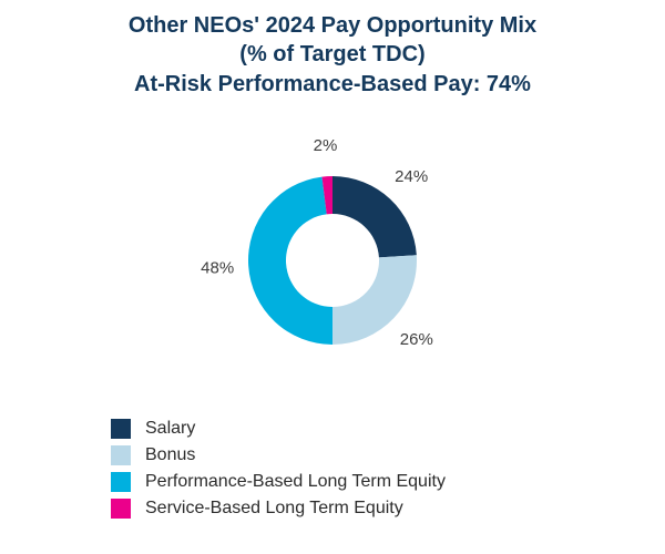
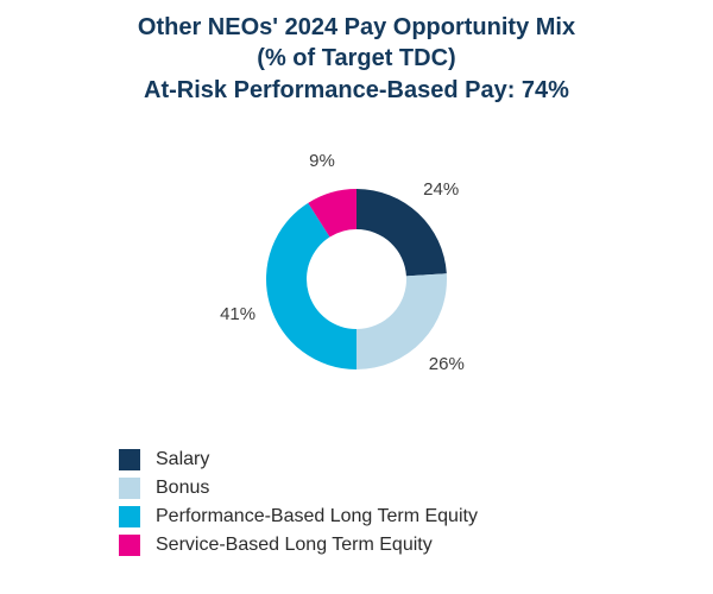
Performance-Based Long Term Equity: 48% -> 41%
Service-Based Long Term Equity: 2% -> 9%
